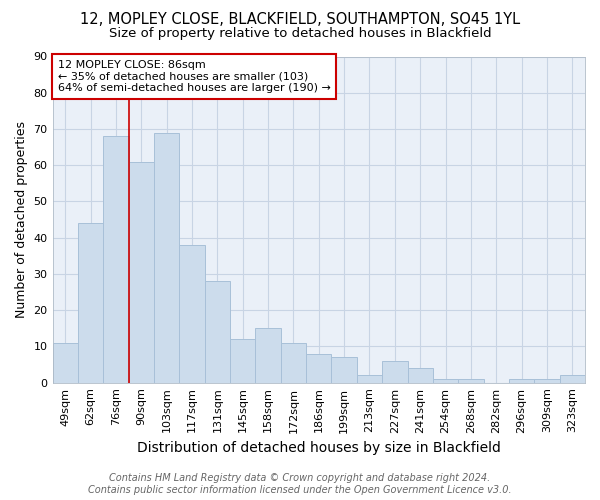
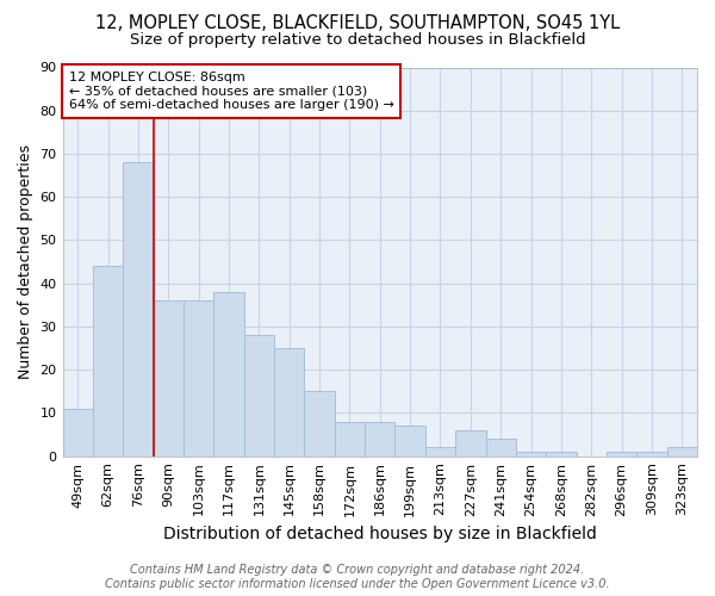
90sqm: 61 -> 36
103sqm: 69 -> 36
145sqm: 12 -> 25
172sqm: 11 -> 8
